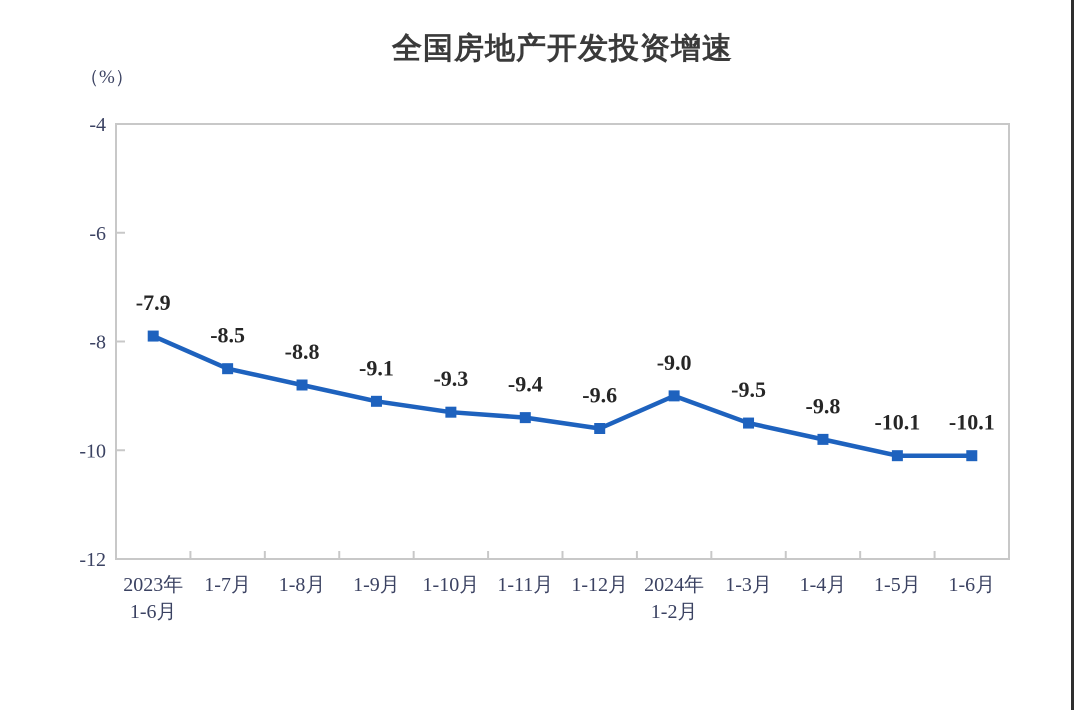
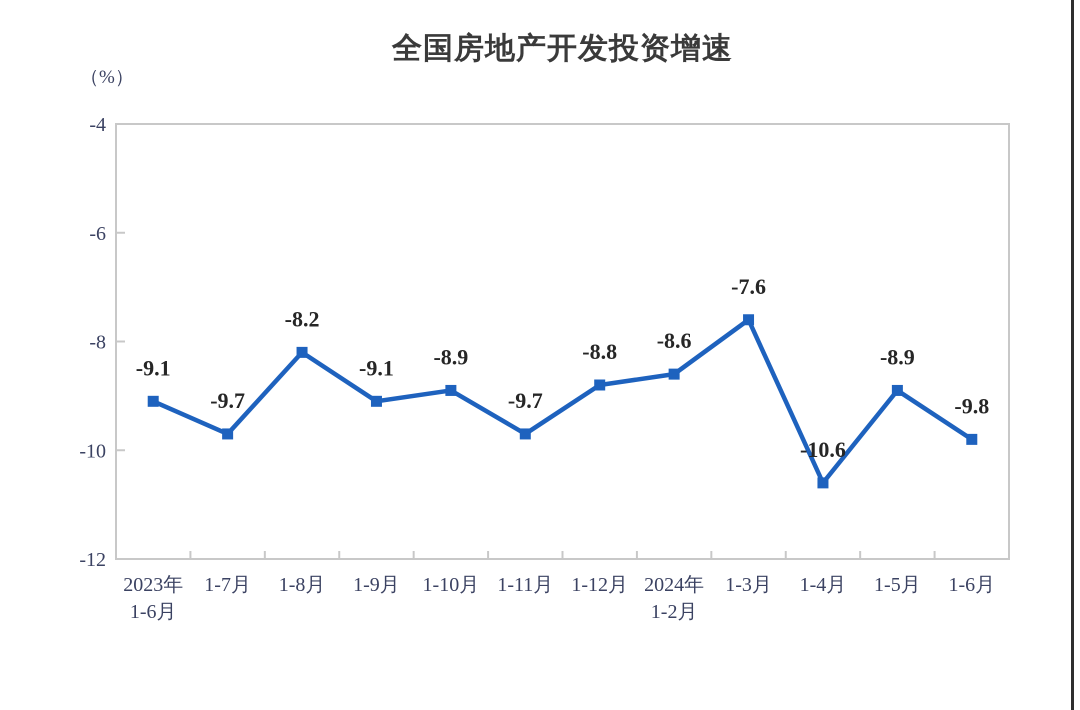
2023年 1-6月: -7.9 -> -9.1
1-7月: -8.5 -> -9.7
1-8月: -8.8 -> -8.2
1-10月: -9.3 -> -8.9
1-11月: -9.4 -> -9.7
1-12月: -9.6 -> -8.8
2024年 1-2月: -9.0 -> -8.6
1-3月: -9.5 -> -7.6
1-4月: -9.8 -> -10.6
1-5月: -10.1 -> -8.9
1-6月: -10.1 -> -9.8
